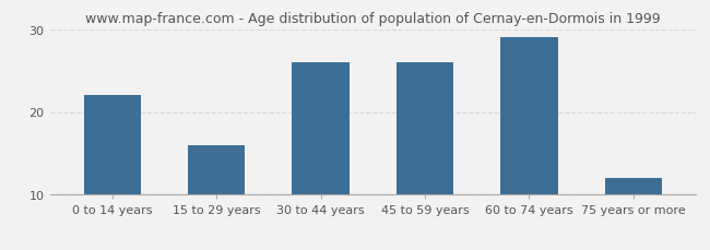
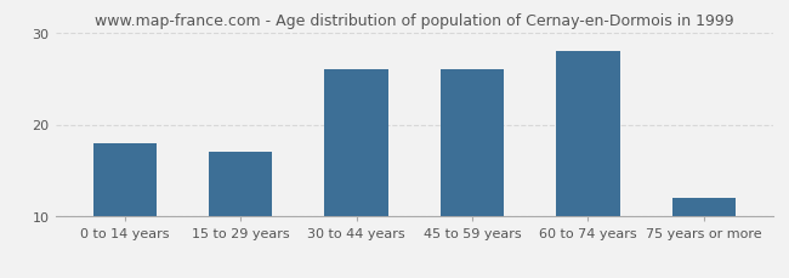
0 to 14 years: 22 -> 18
15 to 29 years: 16 -> 17
60 to 74 years: 29 -> 28
